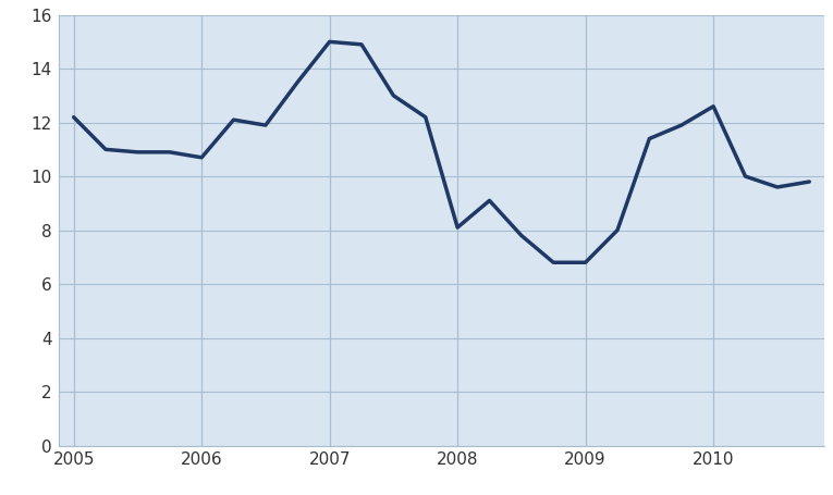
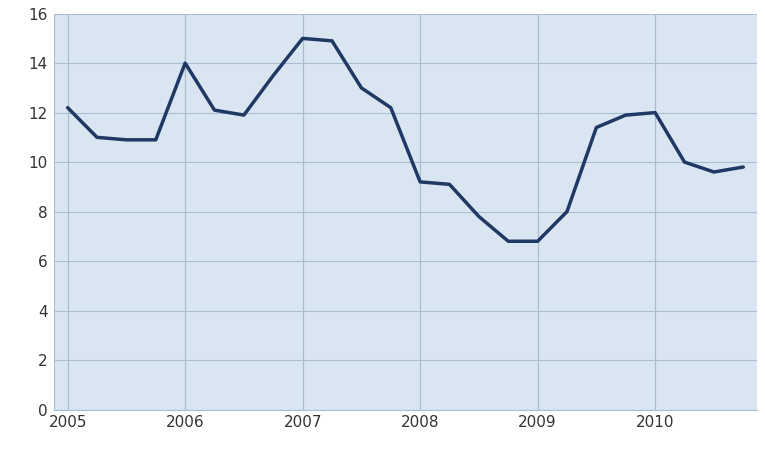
2006: 10.7 -> 14.0
2008: 8.1 -> 9.2
2010: 12.6 -> 12.0
